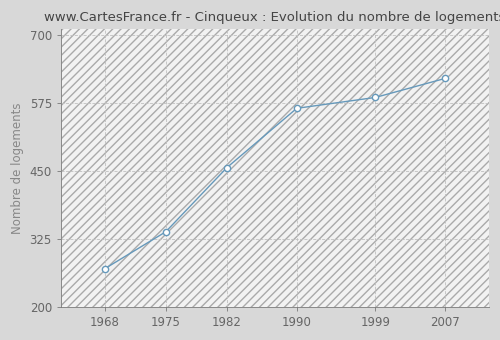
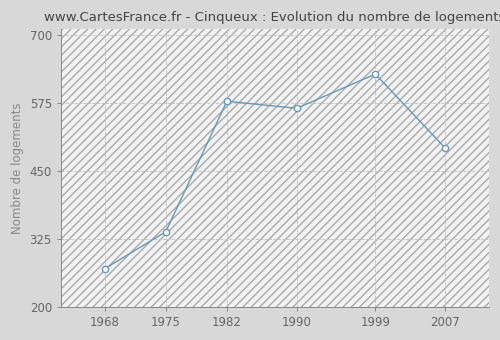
1982: 456 -> 578
1999: 585 -> 628
2007: 620 -> 492
